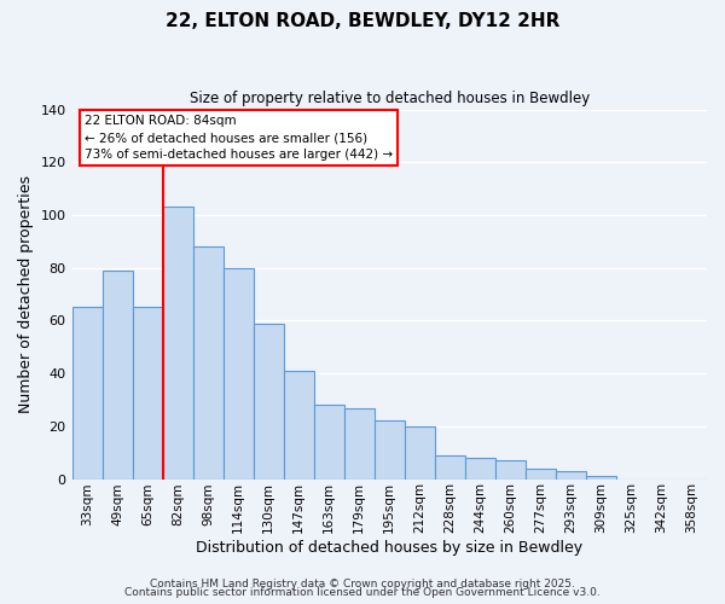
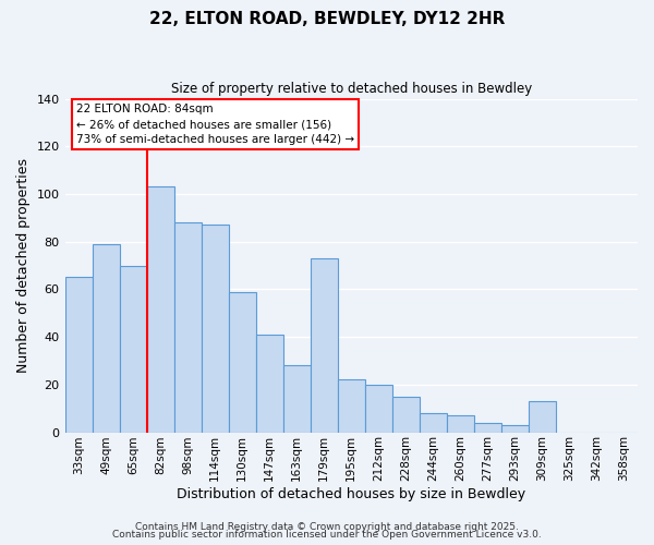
65sqm: 65 -> 70
114sqm: 80 -> 87
179sqm: 27 -> 73
228sqm: 9 -> 15
309sqm: 1 -> 13
